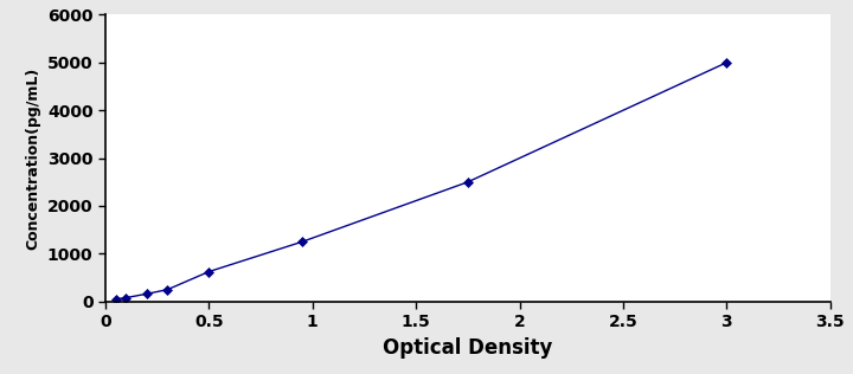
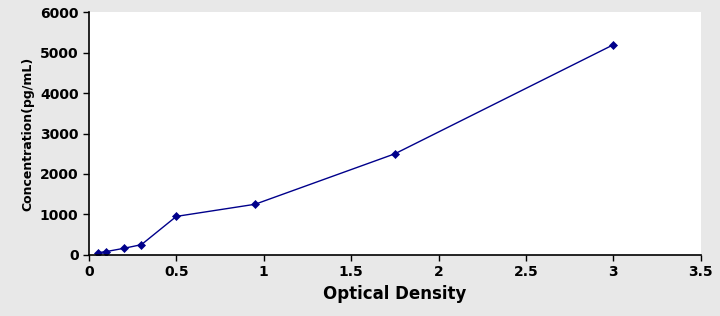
0.5: 620 -> 950
3: 5000 -> 5200
